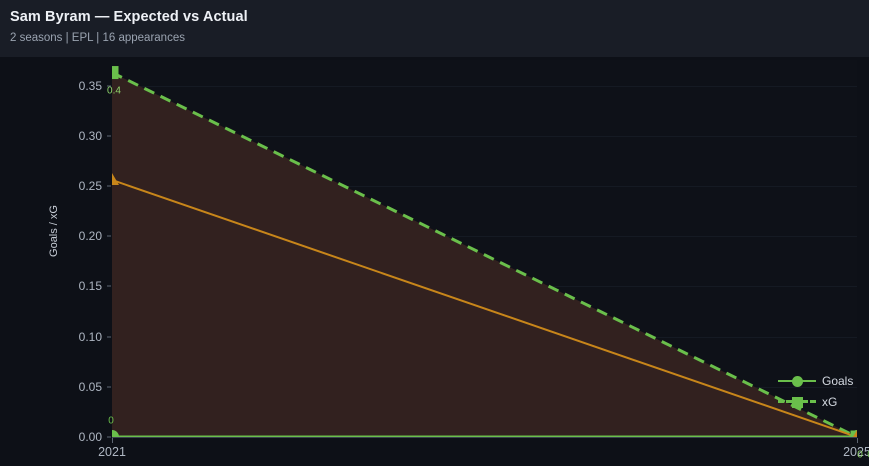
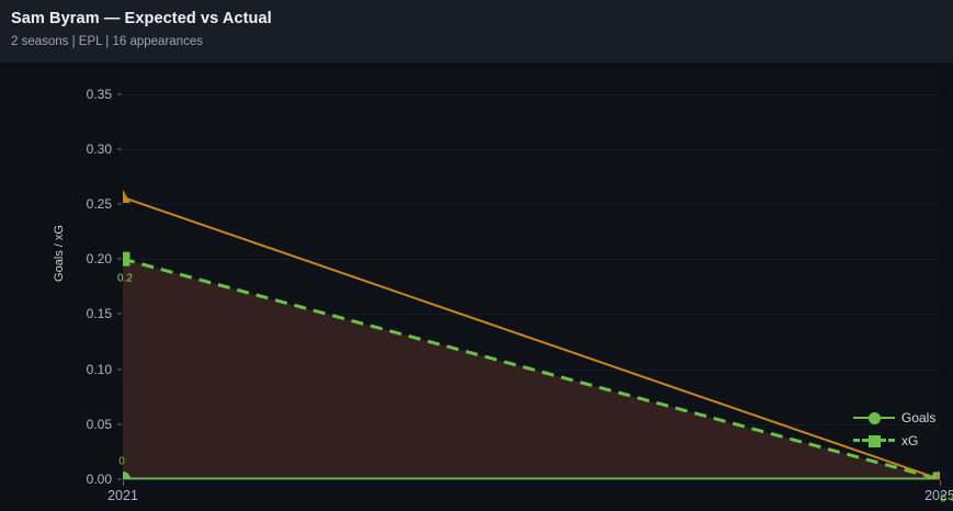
xG/2021: 0.4 -> 0.2
